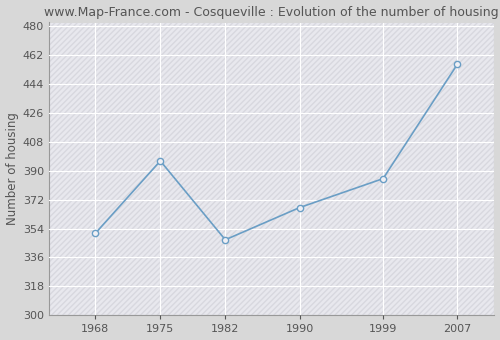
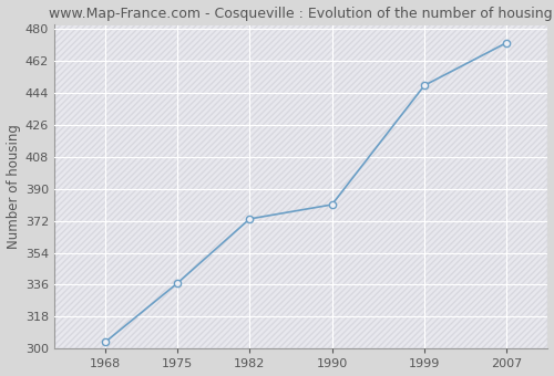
1968: 351 -> 304
1975: 396 -> 337
1982: 347 -> 373
1990: 367 -> 381
1999: 385 -> 448
2007: 456 -> 472
